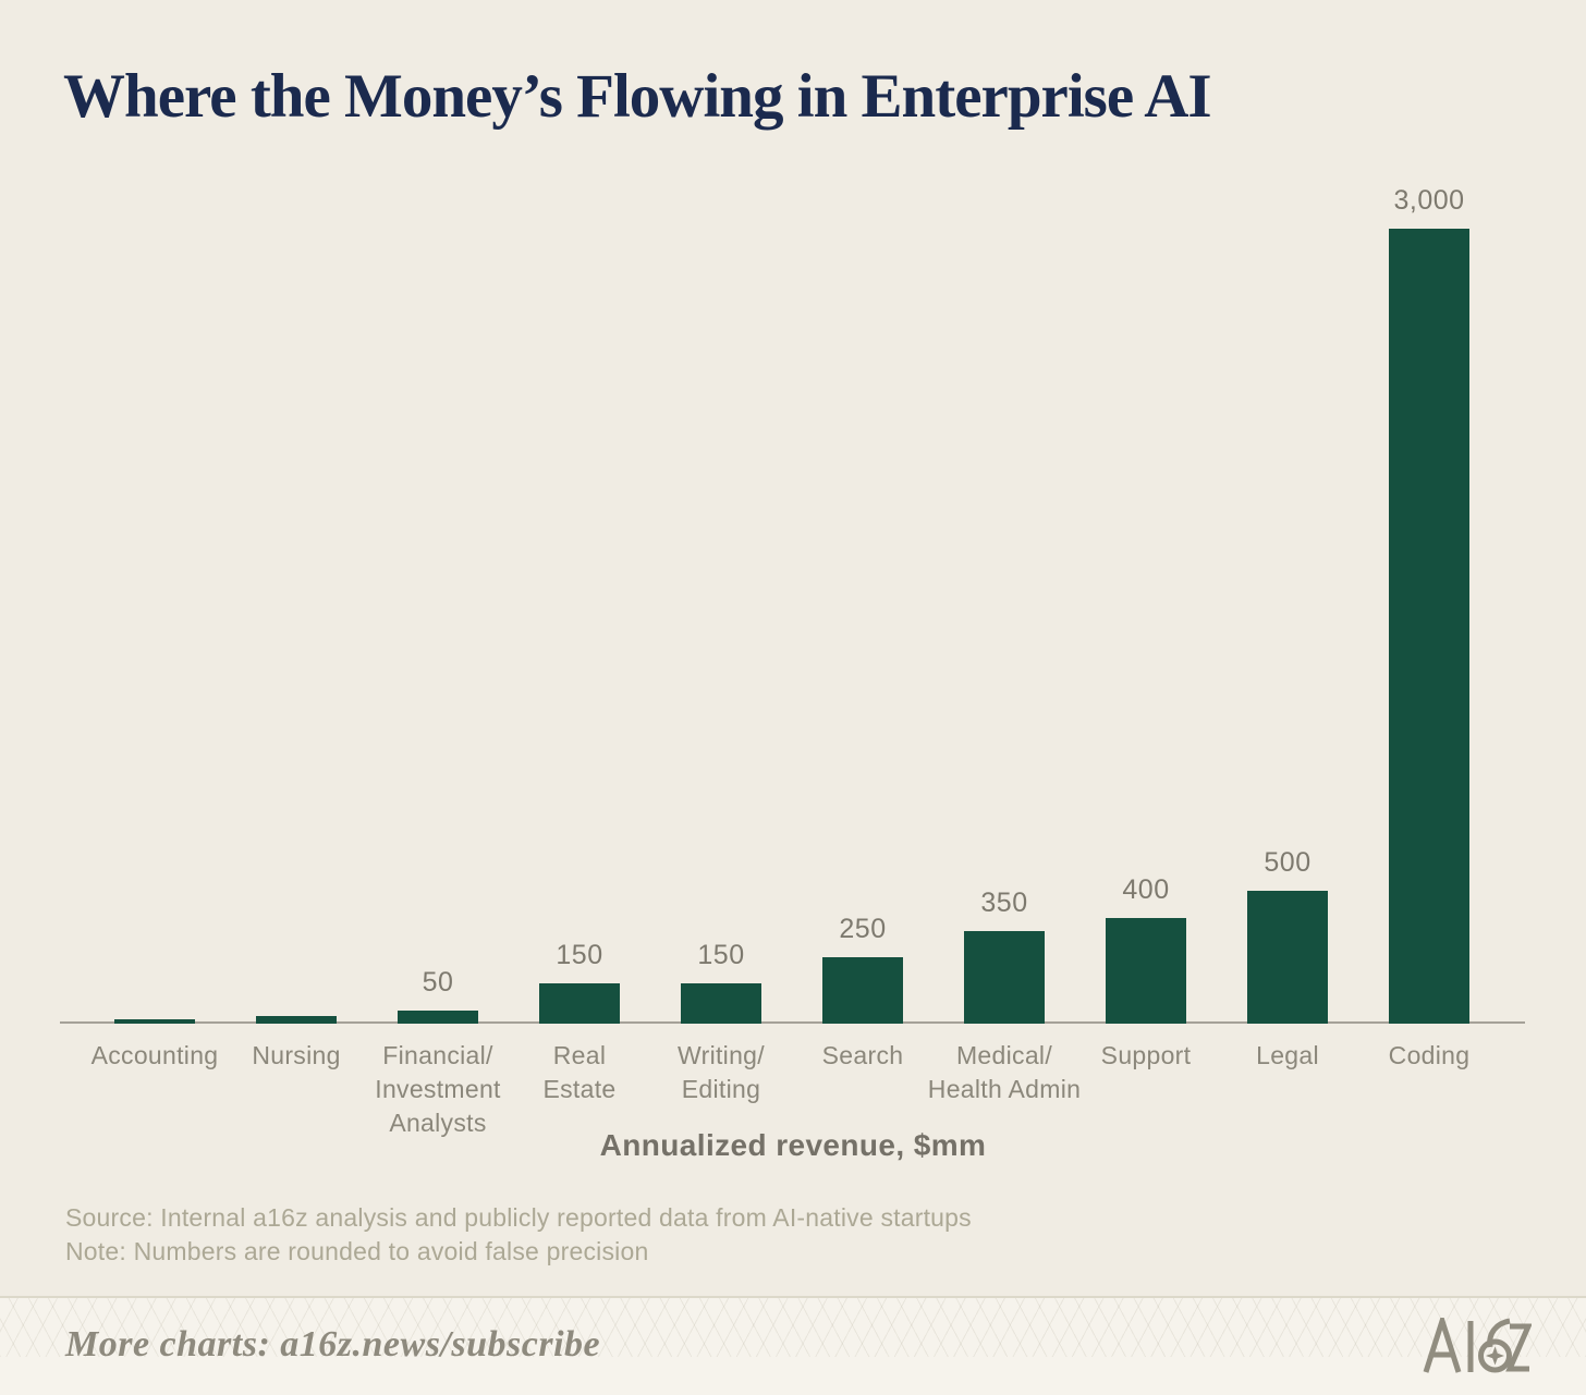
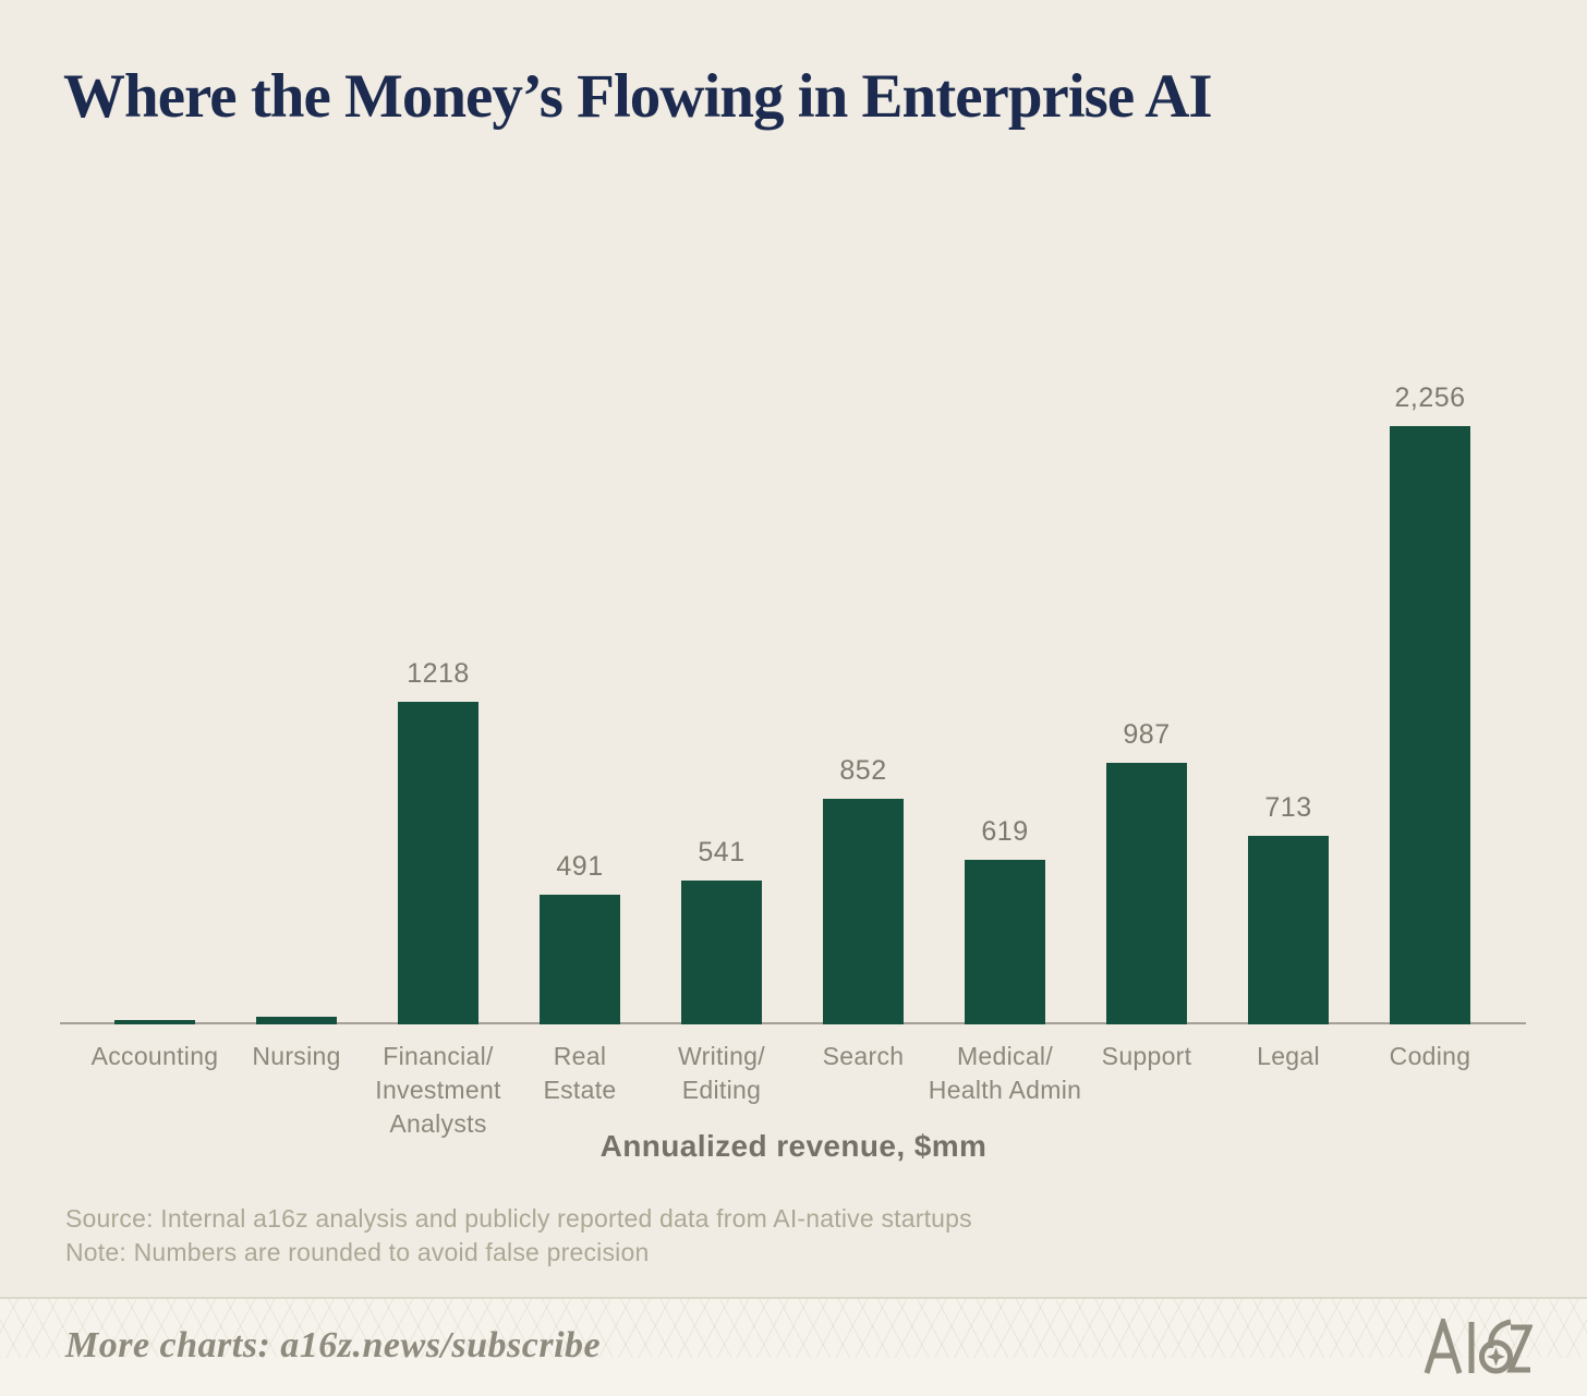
Financial/Investment Analysts: 50 -> 1218
Real Estate: 150 -> 491
Writing/Editing: 150 -> 541
Search: 250 -> 852
Medical/Health Admin: 350 -> 619
Support: 400 -> 987
Legal: 500 -> 713
Coding: 3,000 -> 2,256
